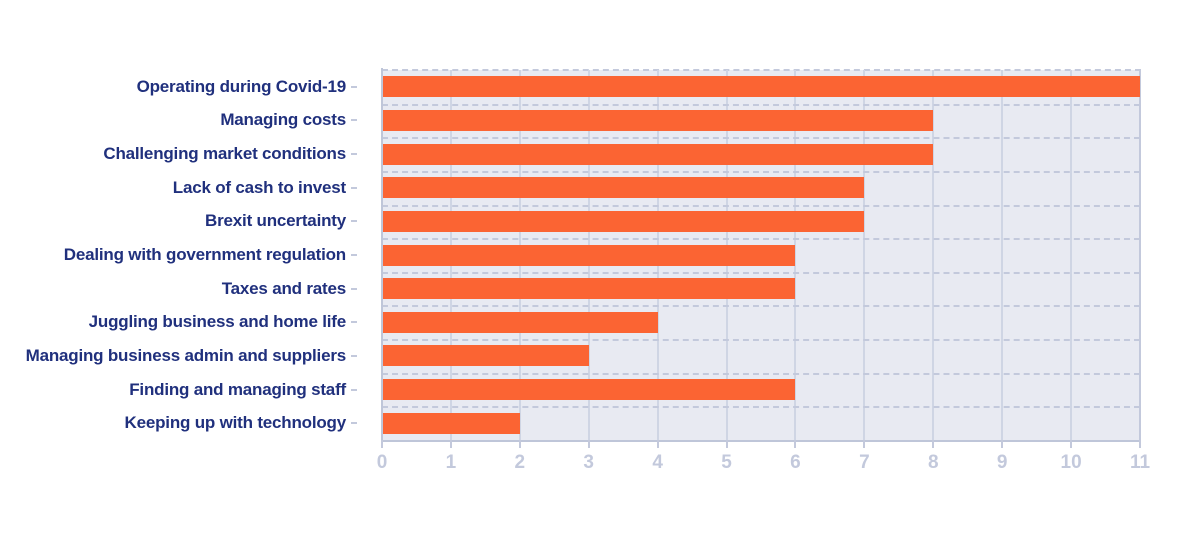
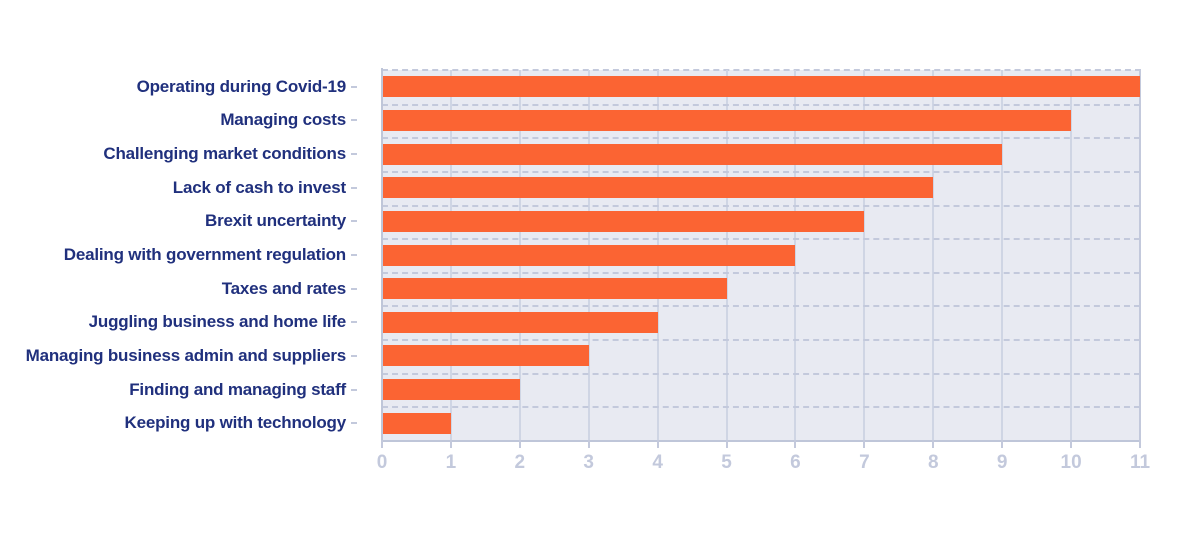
Managing costs: 8 -> 10
Challenging market conditions: 8 -> 9
Lack of cash to invest: 7 -> 8
Taxes and rates: 6 -> 5
Finding and managing staff: 6 -> 2
Keeping up with technology: 2 -> 1
